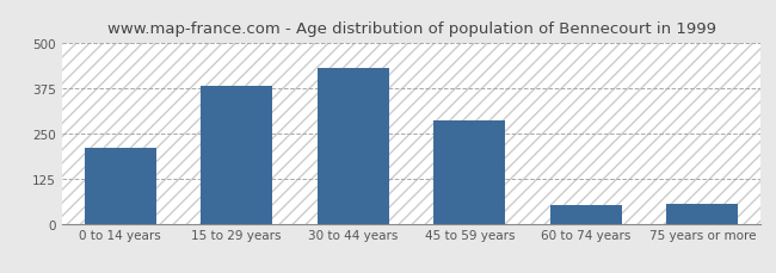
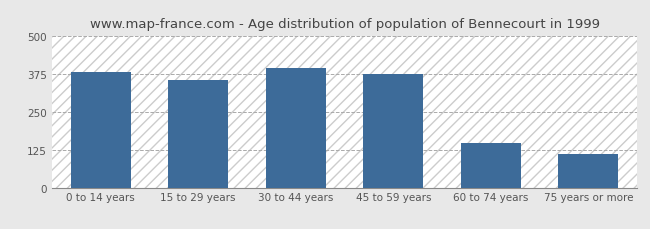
0 to 14 years: 210 -> 380
15 to 29 years: 380 -> 355
30 to 44 years: 430 -> 395
45 to 59 years: 285 -> 373
60 to 74 years: 50 -> 148
75 years or more: 55 -> 110
